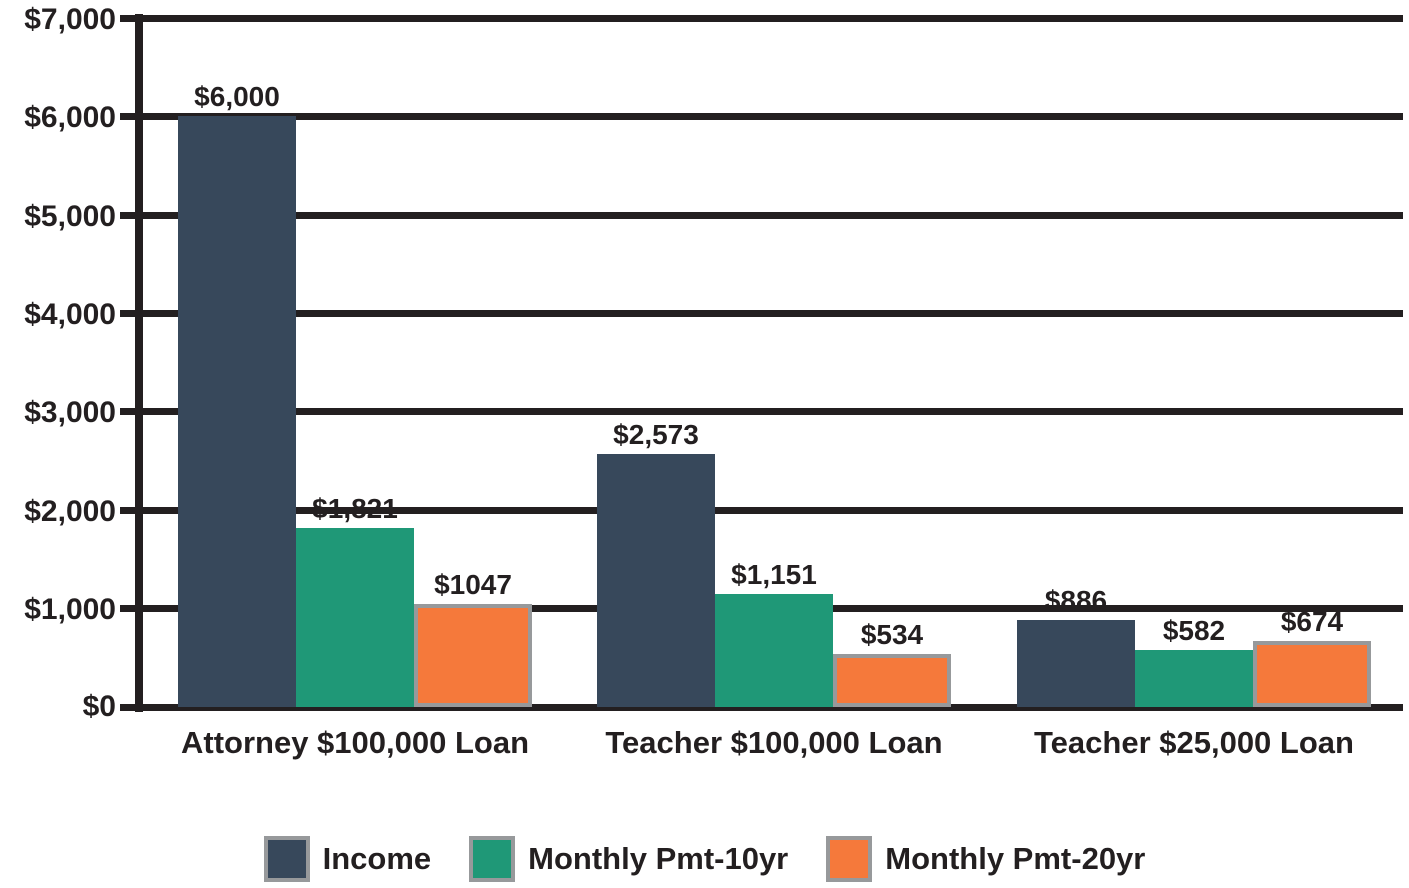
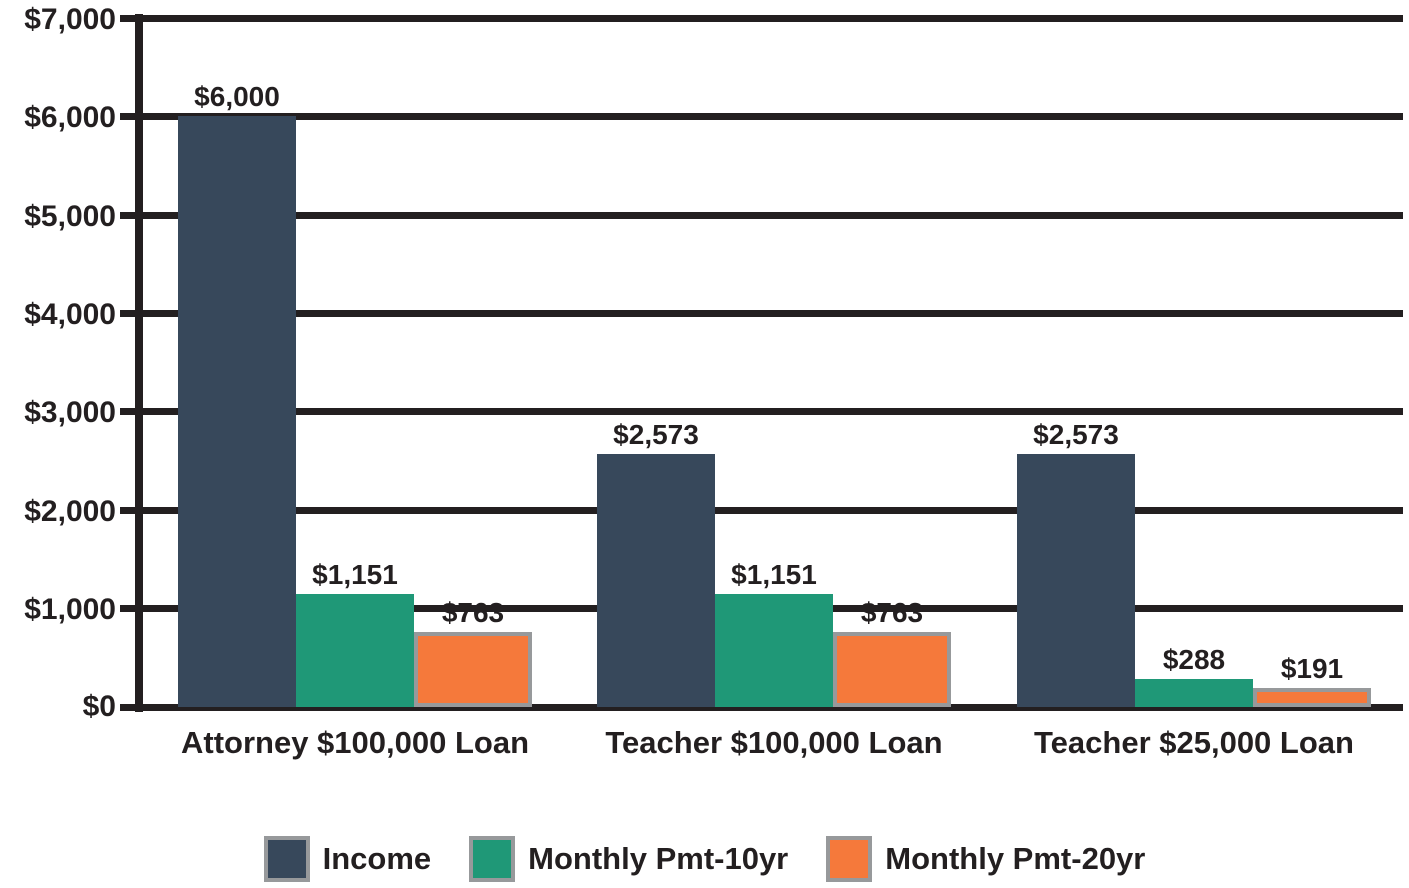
Monthly Pmt-10yr/Attorney $100,000 Loan: $1,821 -> $1,151
Monthly Pmt-20yr/Attorney $100,000 Loan: $1047 -> $763
Monthly Pmt-20yr/Teacher $100,000 Loan: $534 -> $763
Income/Teacher $25,000 Loan: $886 -> $2,573
Monthly Pmt-10yr/Teacher $25,000 Loan: $582 -> $288
Monthly Pmt-20yr/Teacher $25,000 Loan: $674 -> $191
